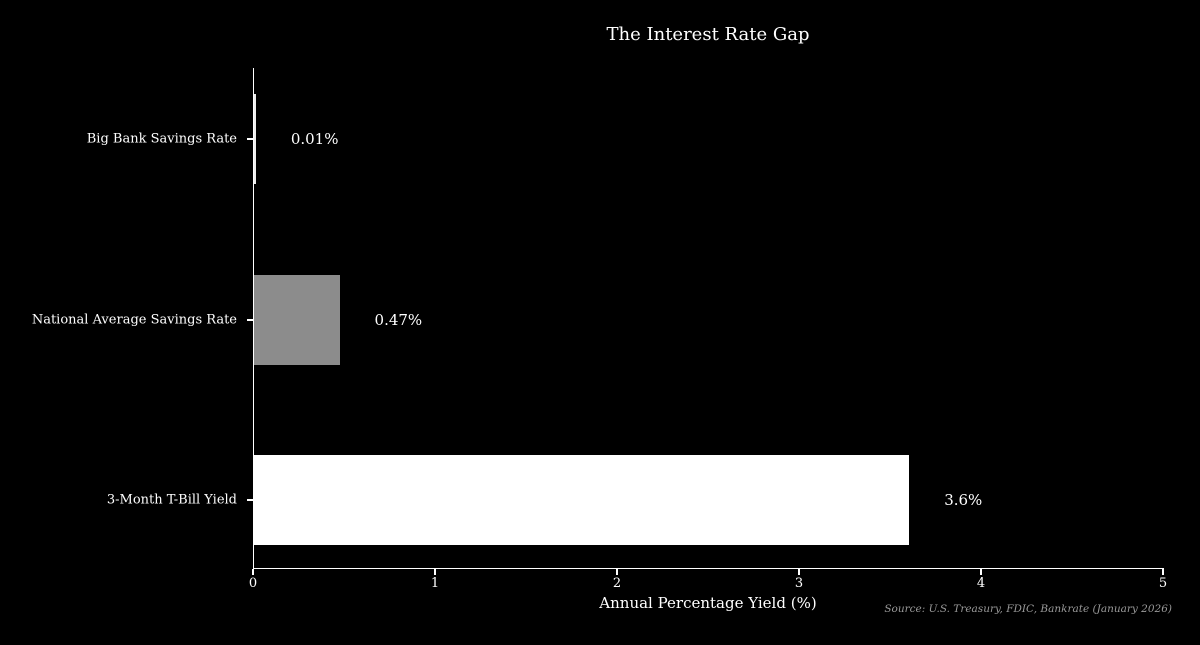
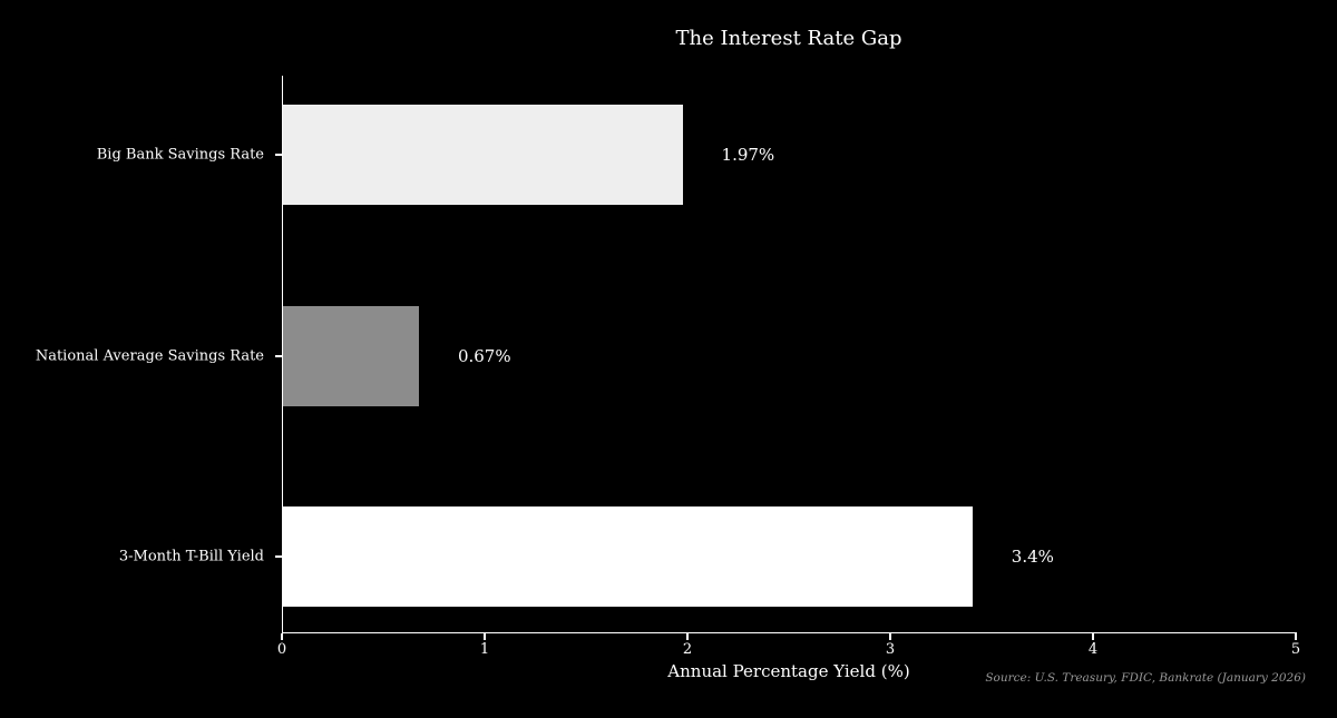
Big Bank Savings Rate: 0.01% -> 1.97%
National Average Savings Rate: 0.47% -> 0.67%
3-Month T-Bill Yield: 3.6% -> 3.4%
